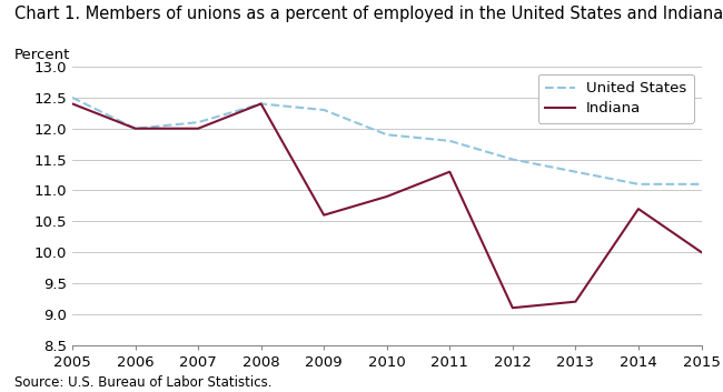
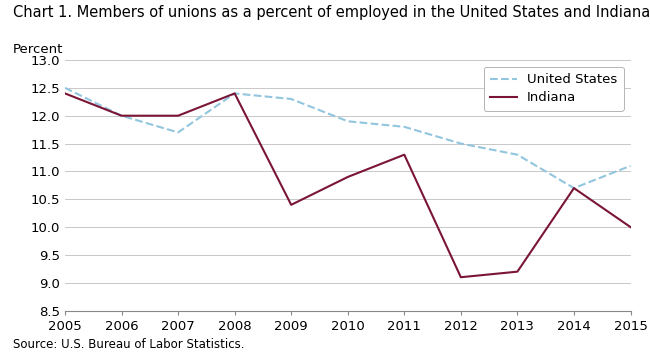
United States/2007: 12.1 -> 11.7
Indiana/2009: 10.6 -> 10.4
United States/2014: 11.1 -> 10.7
